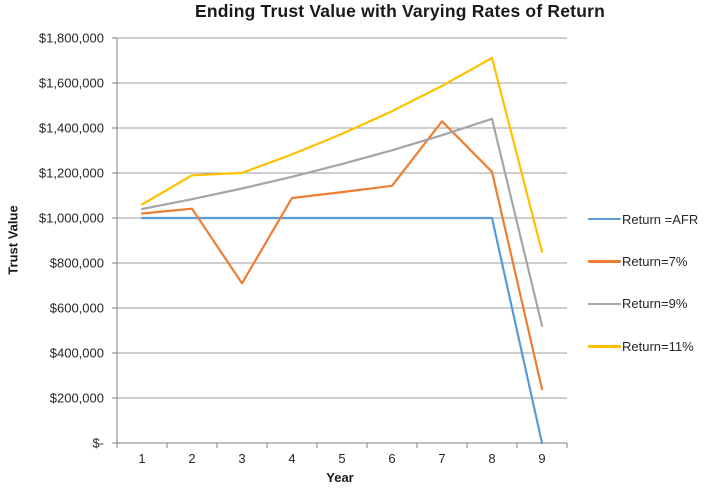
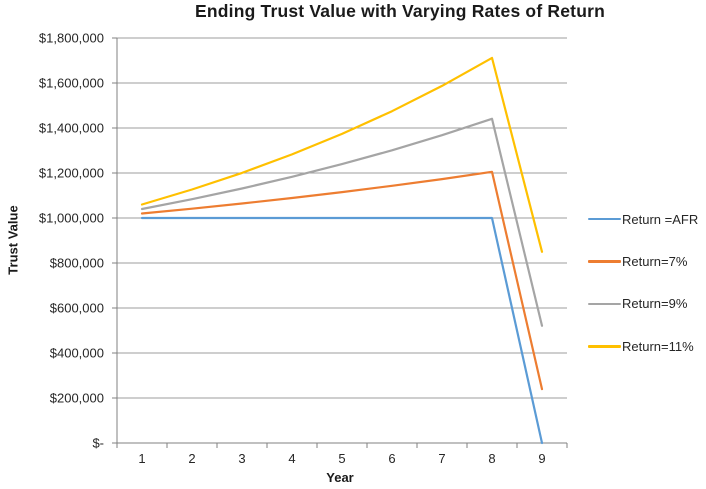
Return=11%/2: $1190000 -> $1130000
Return=7%/3: $710000 -> $1060000
Return=7%/7: $1430000 -> $1170000
